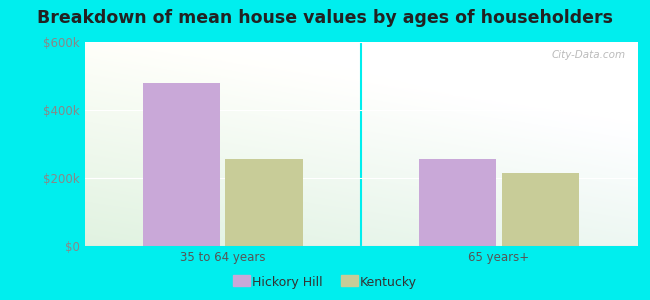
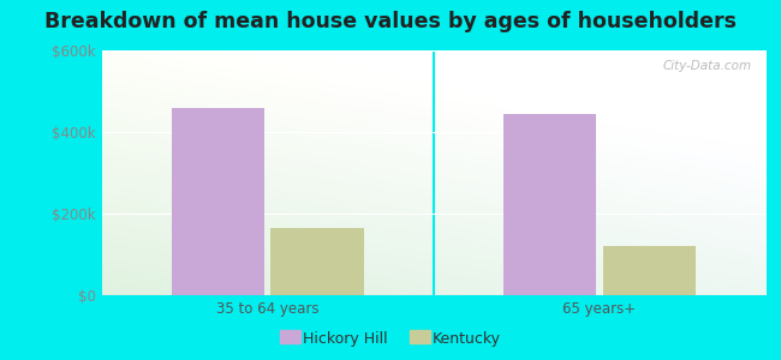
Hickory Hill/35 to 64 years: $480k -> $460k
Kentucky/35 to 64 years: $255k -> $165k
Hickory Hill/65 years+: $255k -> $445k
Kentucky/65 years+: $215k -> $120k
